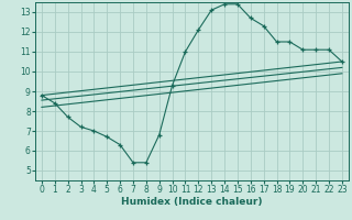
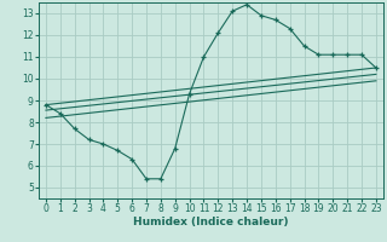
15: 13.4 -> 12.9
19: 11.5 -> 11.1
